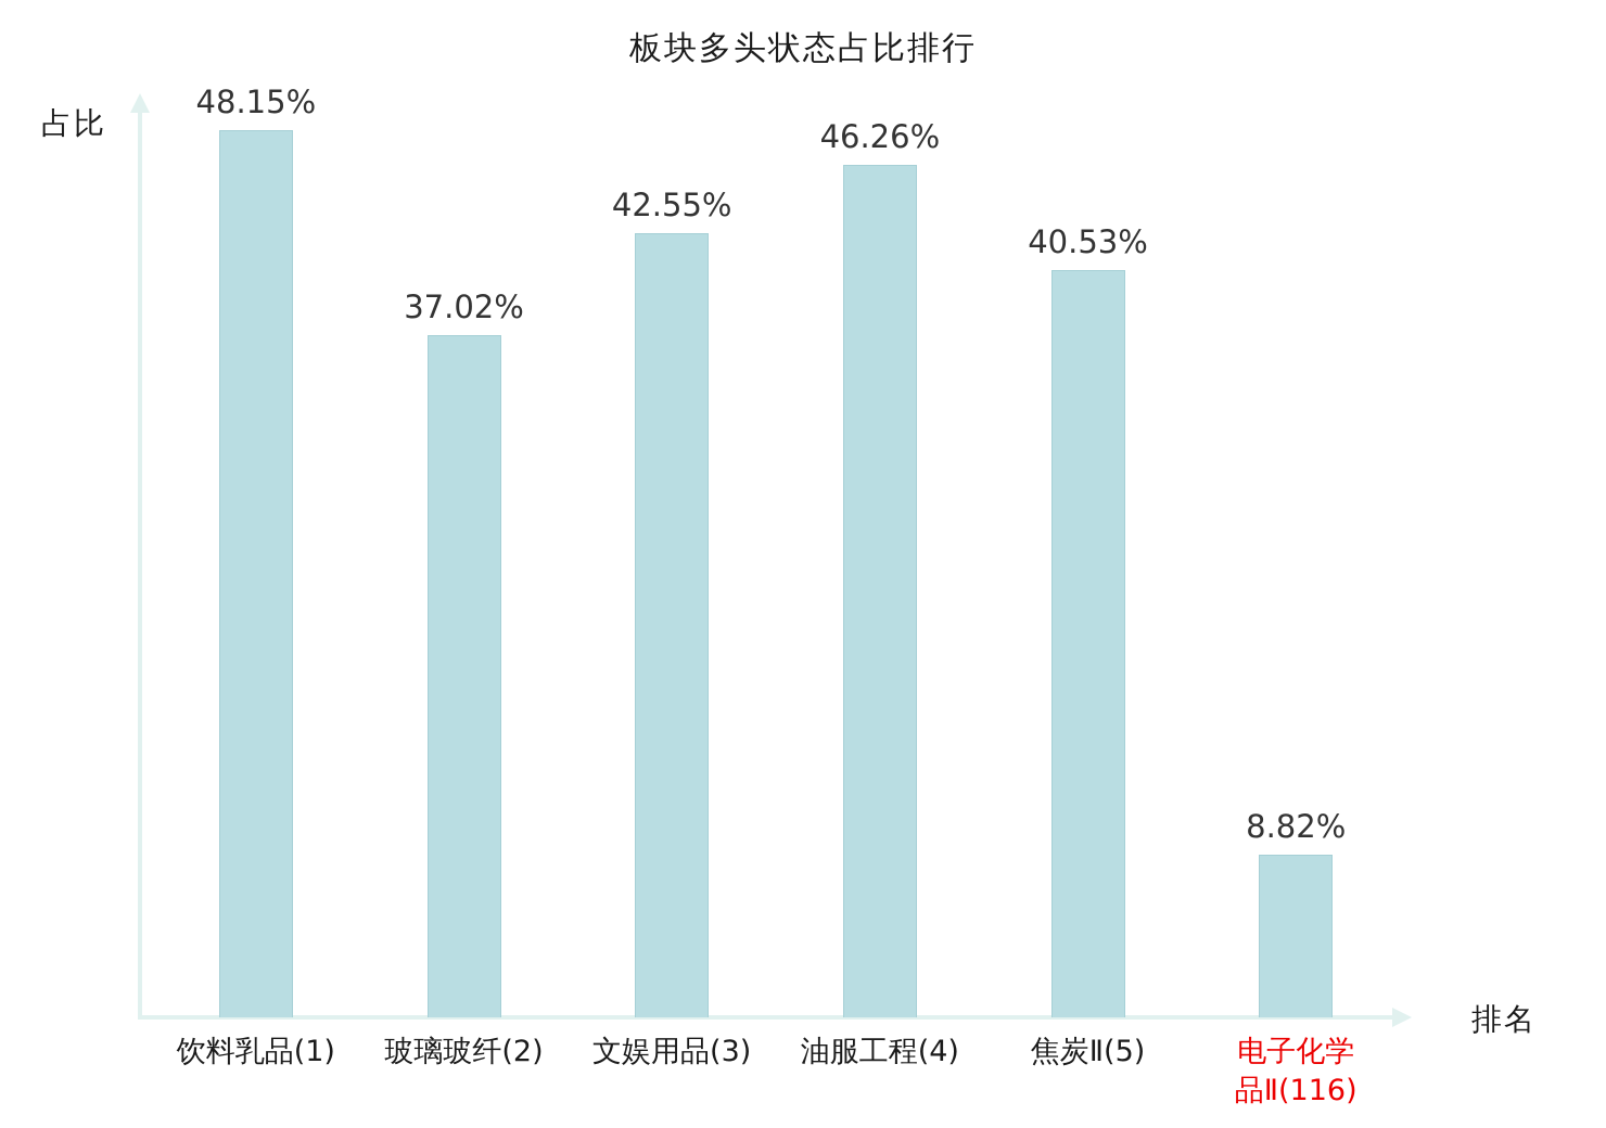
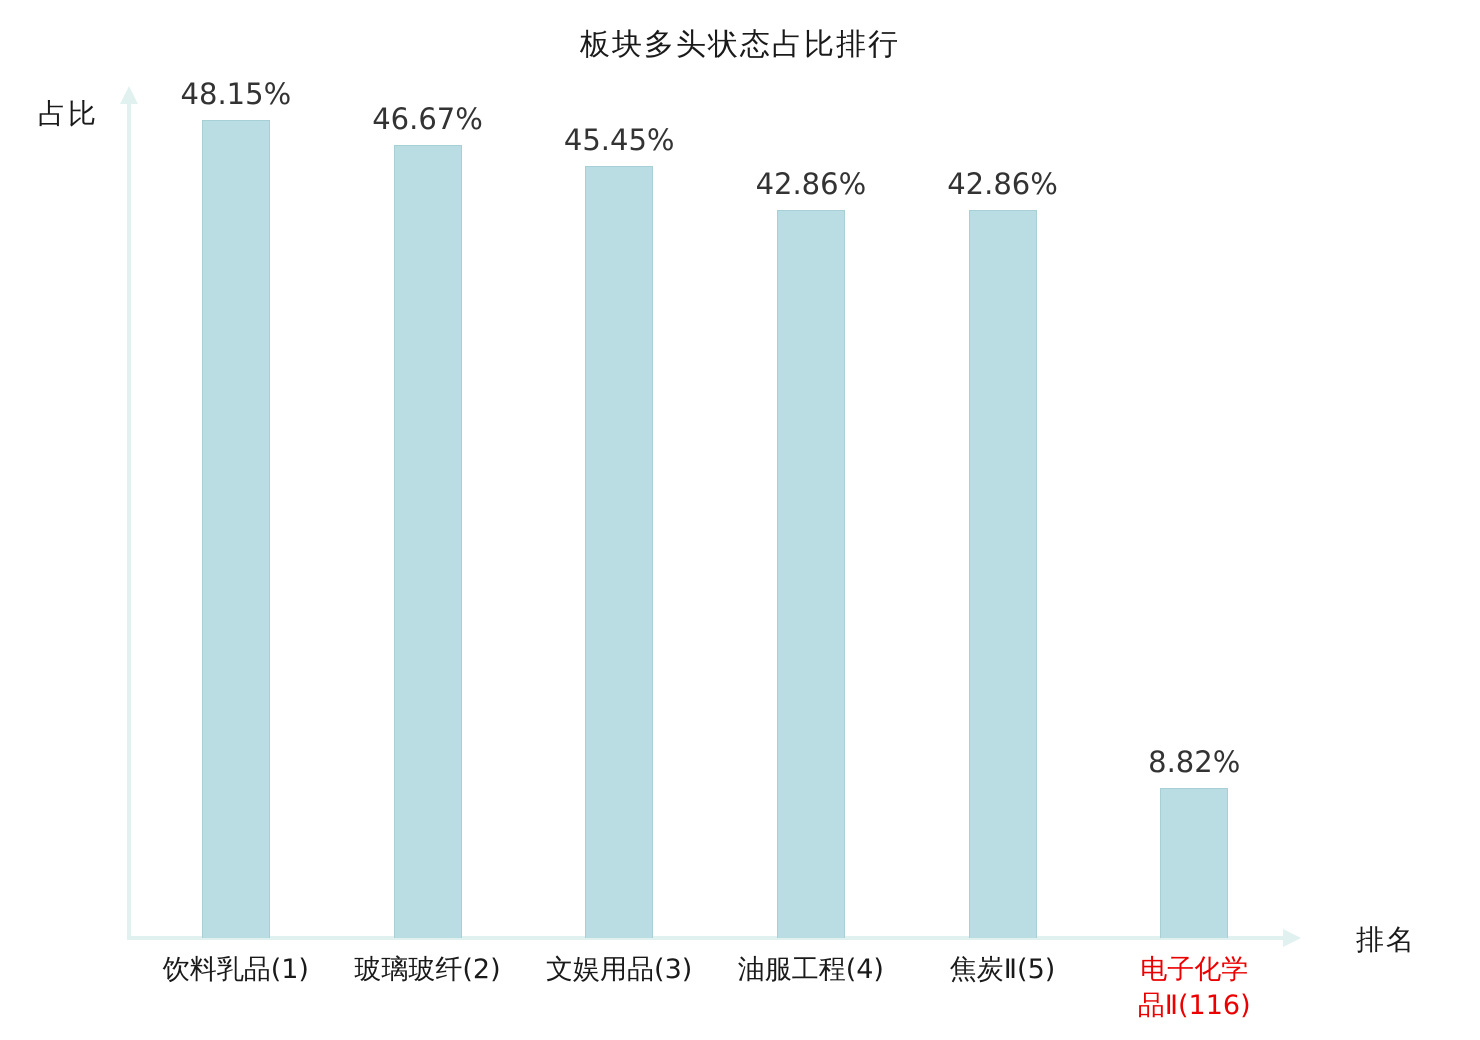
玻璃玻纤(2): 37.02% -> 46.67%
文娱用品(3): 42.55% -> 45.45%
油服工程(4): 46.26% -> 42.86%
焦炭Ⅱ(5): 40.53% -> 42.86%
